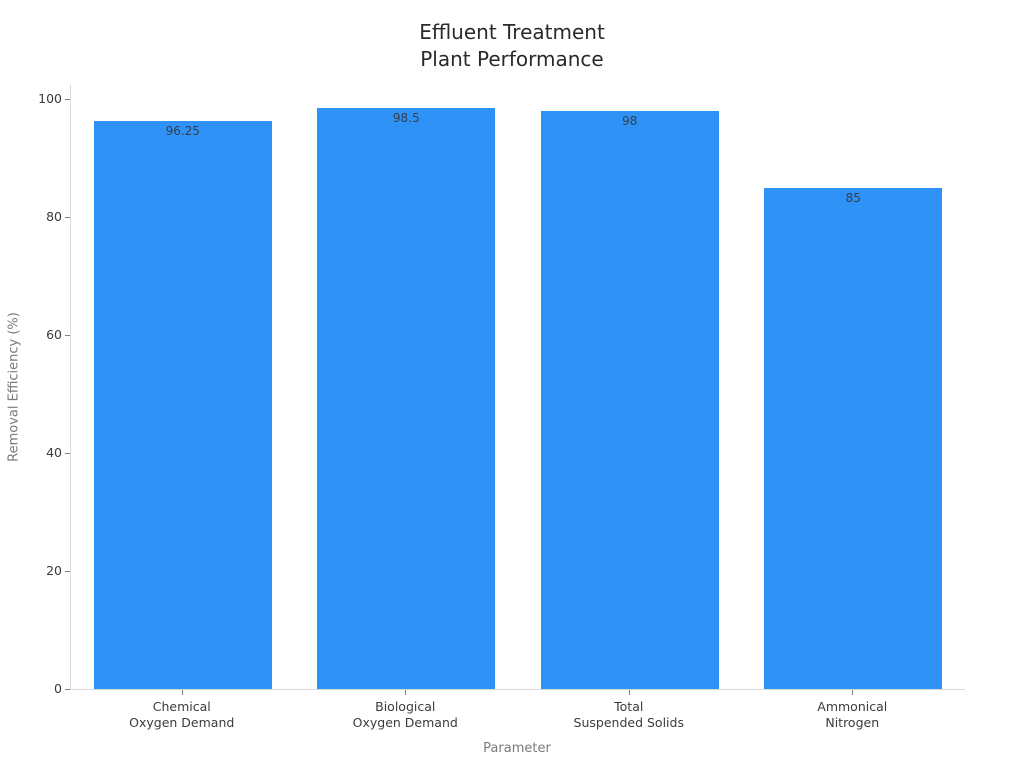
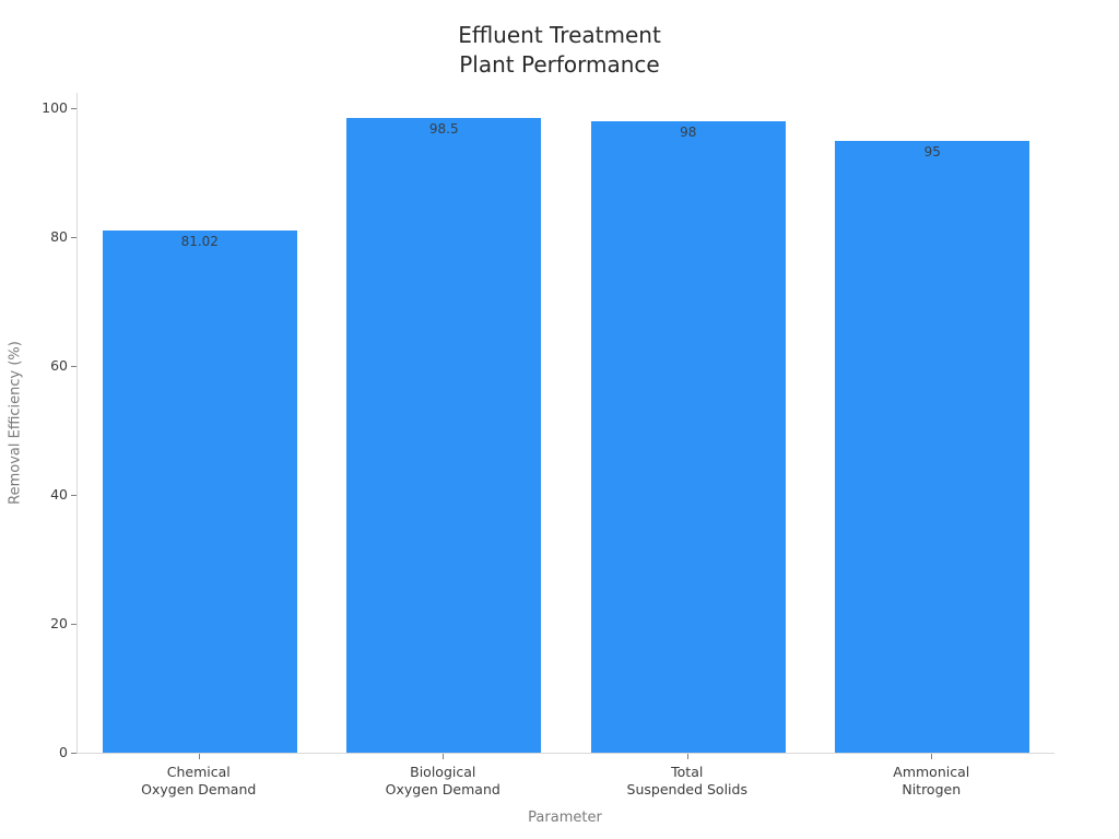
Chemical Oxygen Demand: 96.25 -> 81.02
Ammonical Nitrogen: 85 -> 95
